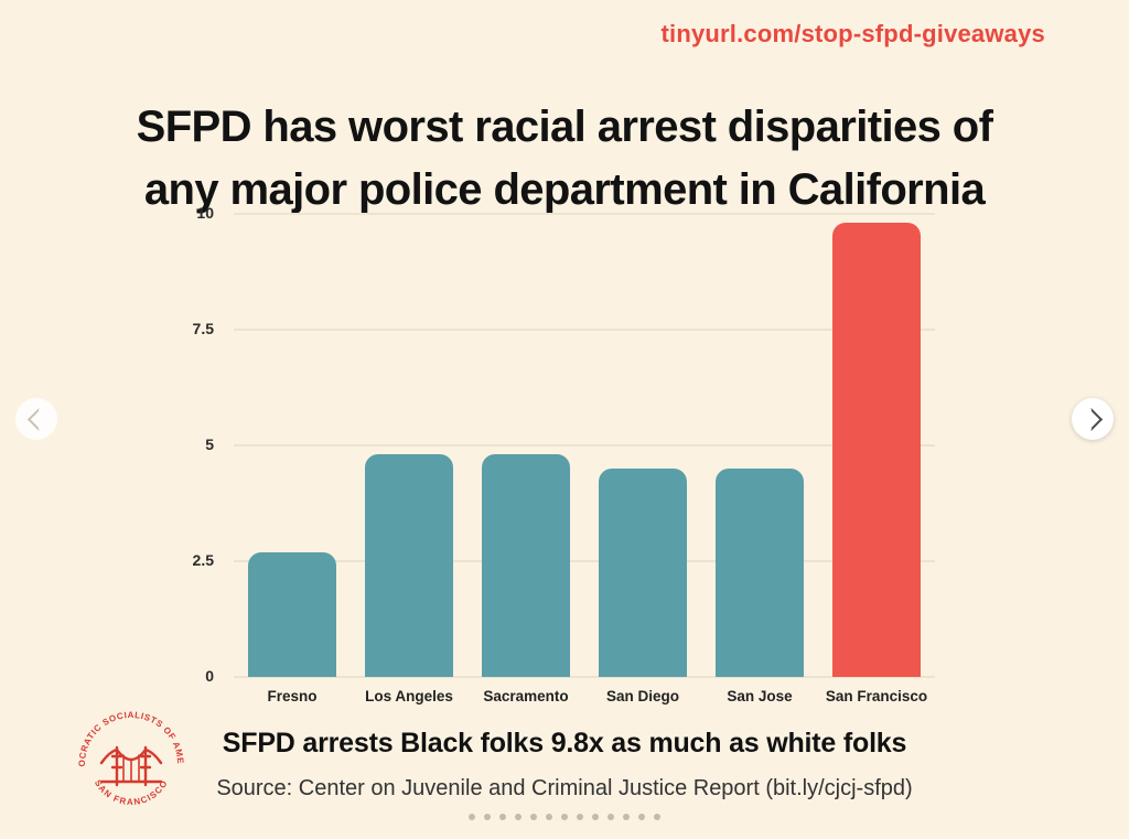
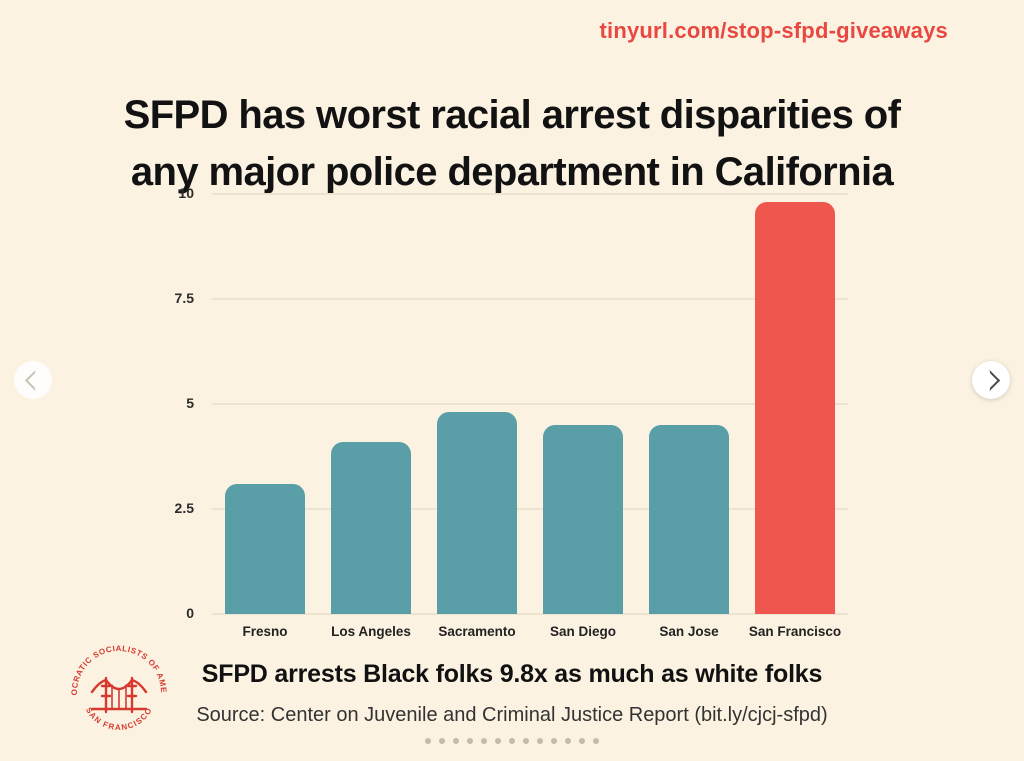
Fresno: 2.7 -> 3.1
Los Angeles: 4.8 -> 4.1
